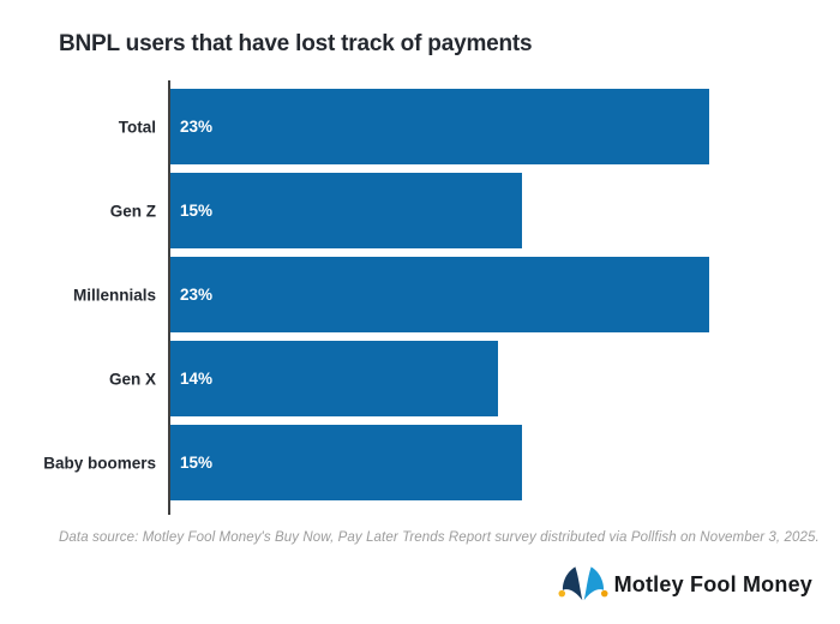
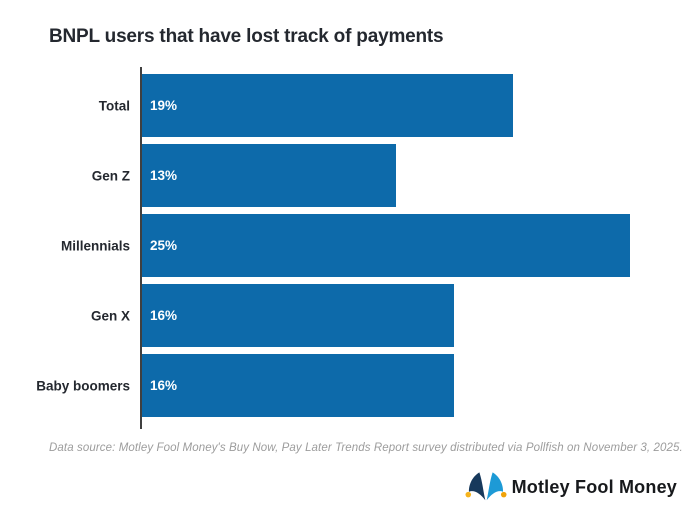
Total: 23% -> 19%
Gen Z: 15% -> 13%
Millennials: 23% -> 25%
Gen X: 14% -> 16%
Baby boomers: 15% -> 16%
